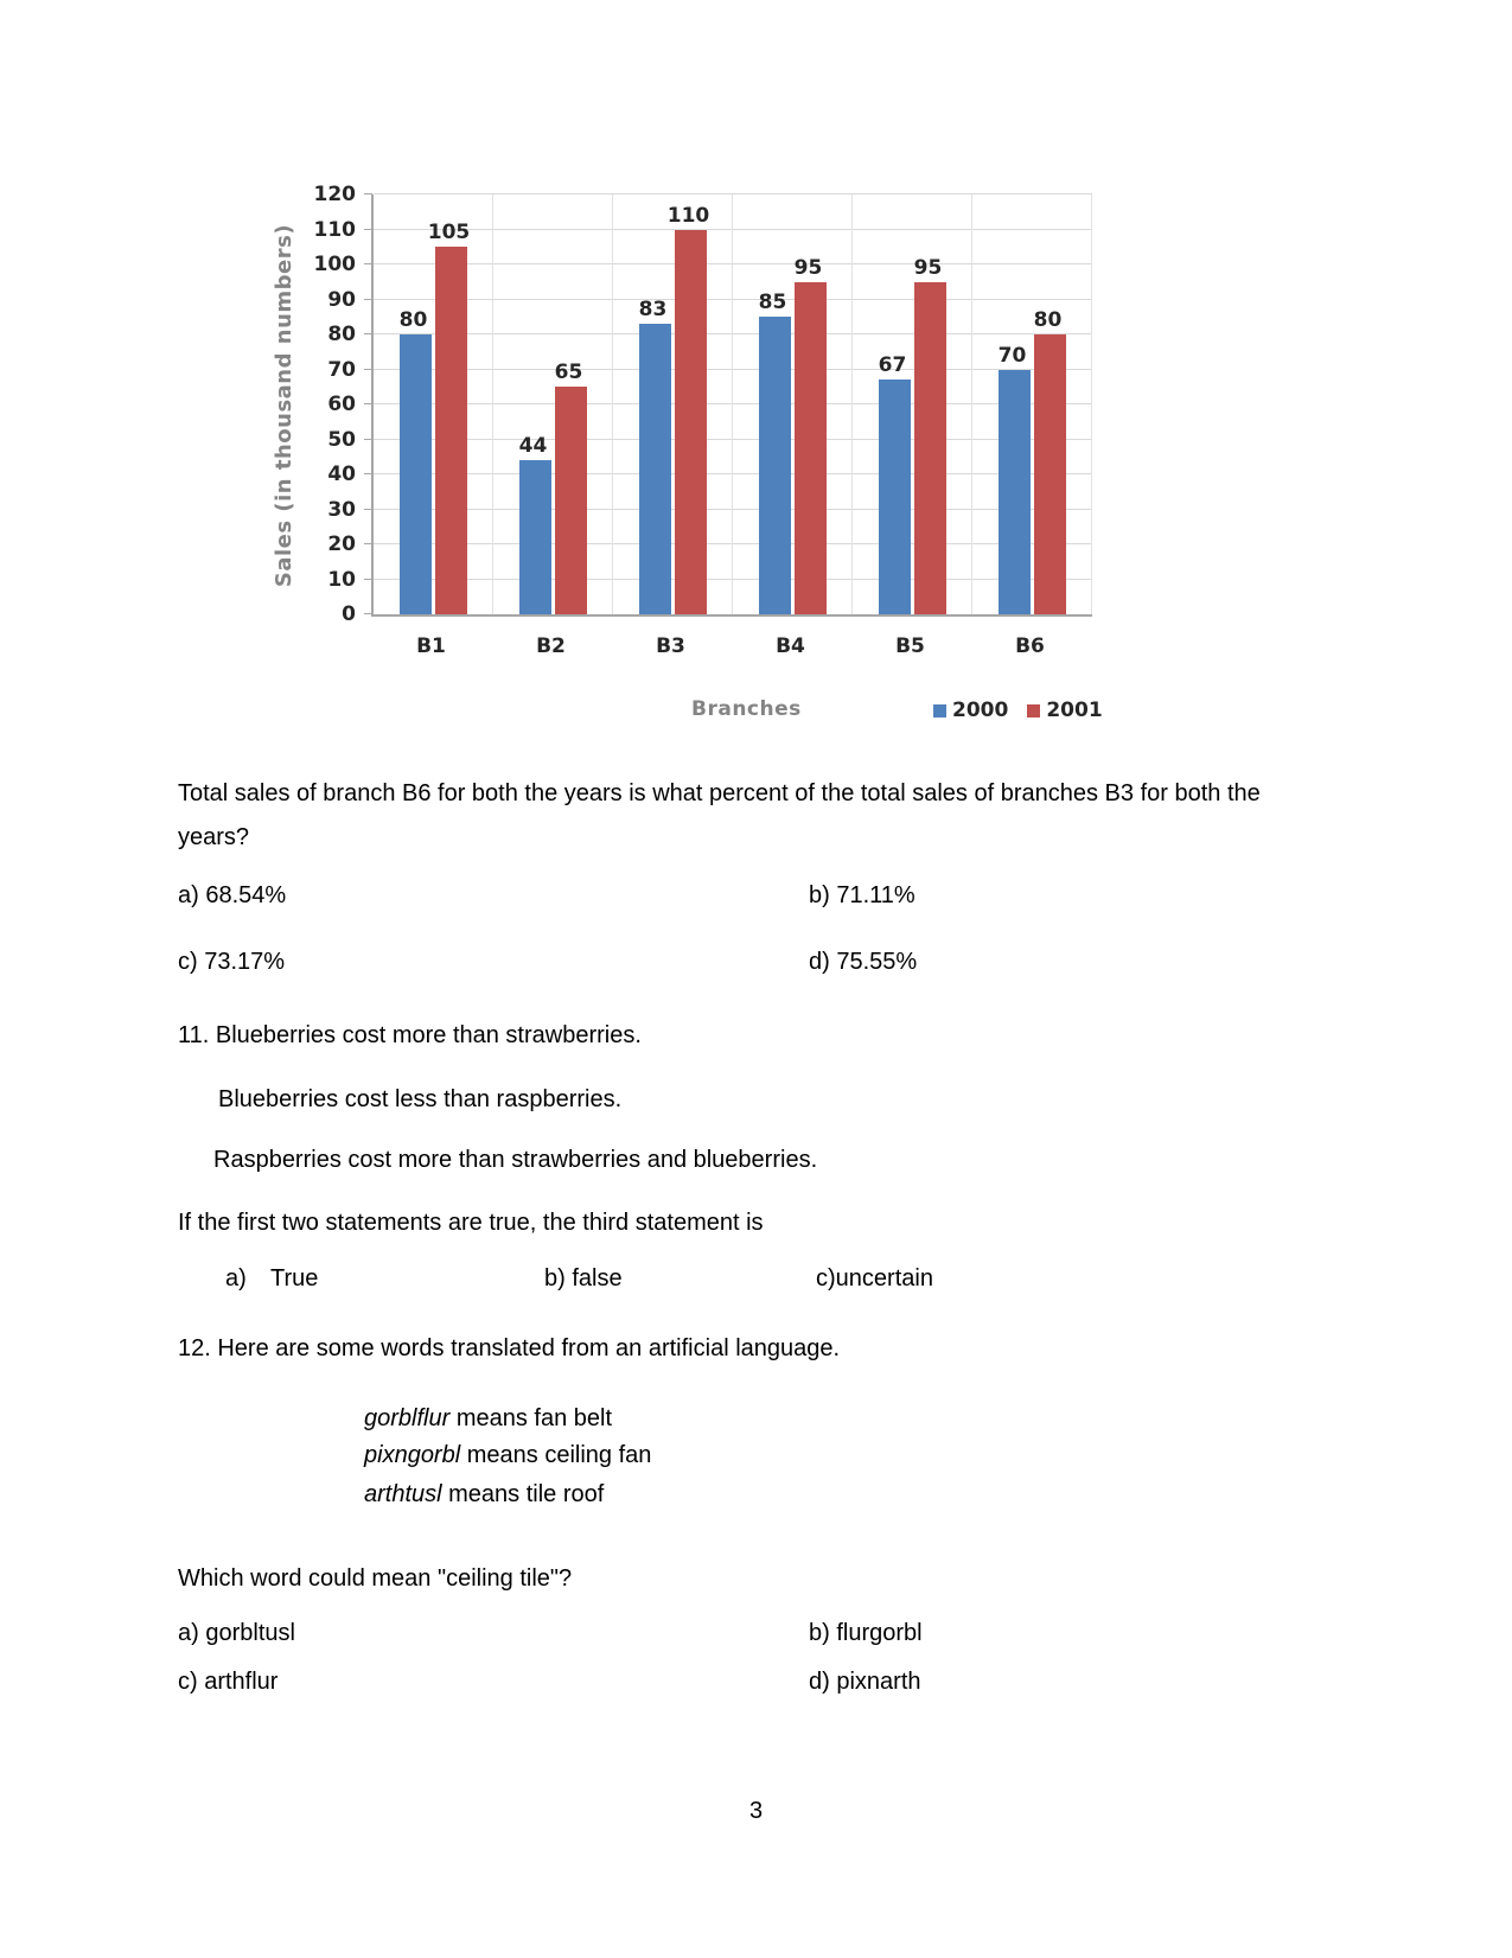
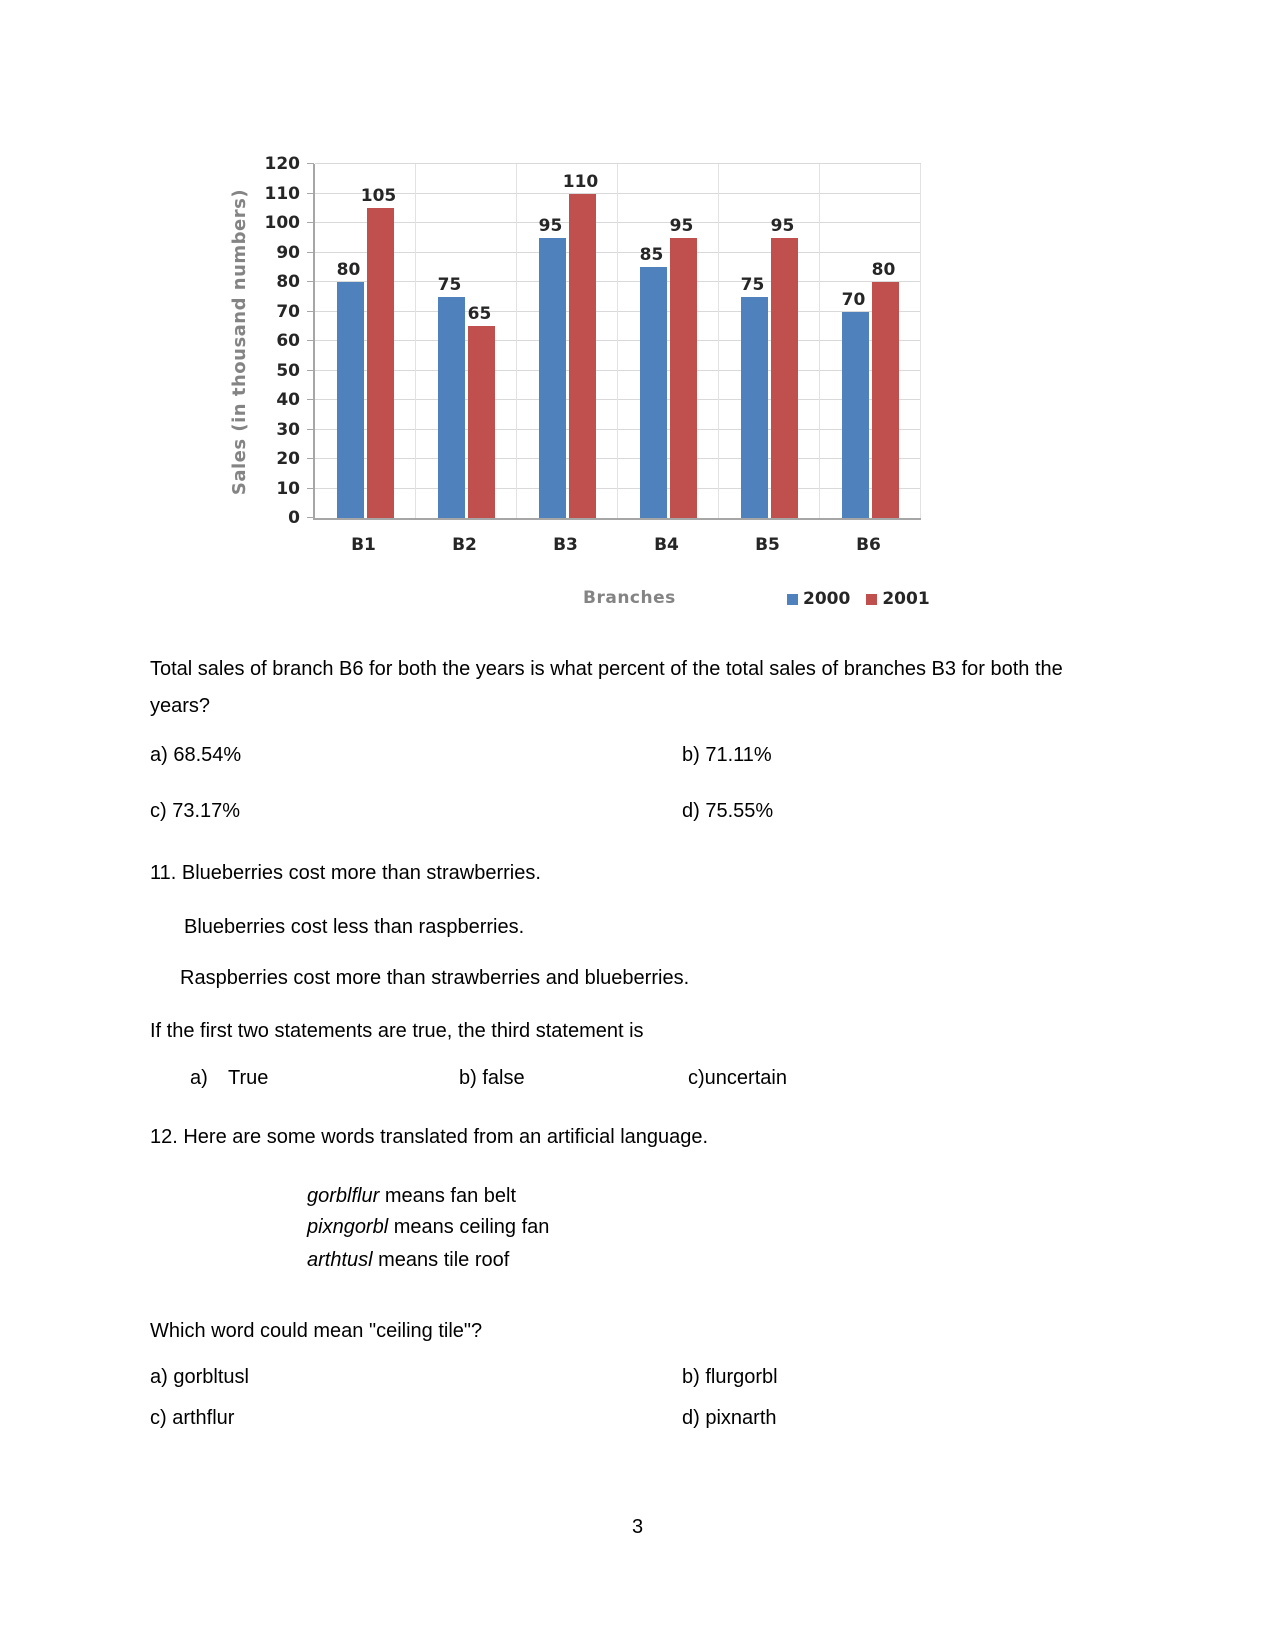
2000/B2: 44 -> 75
2000/B3: 83 -> 95
2000/B5: 67 -> 75
